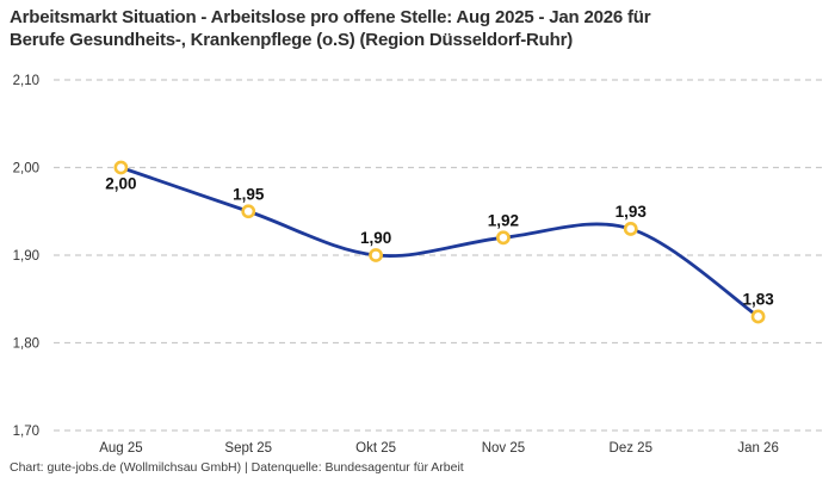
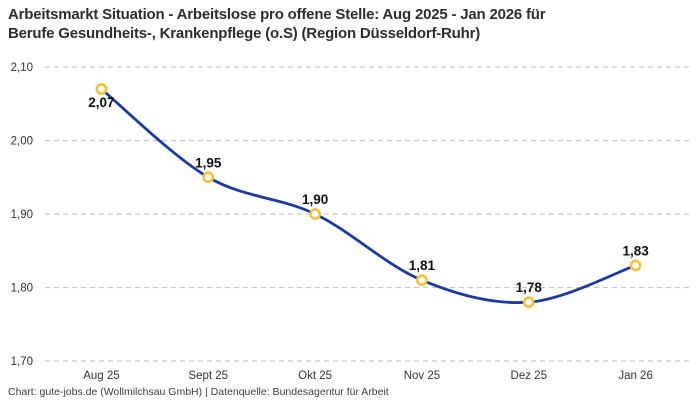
Aug 25: 2,00 -> 2,07
Nov 25: 1,92 -> 1,81
Dez 25: 1,93 -> 1,78
